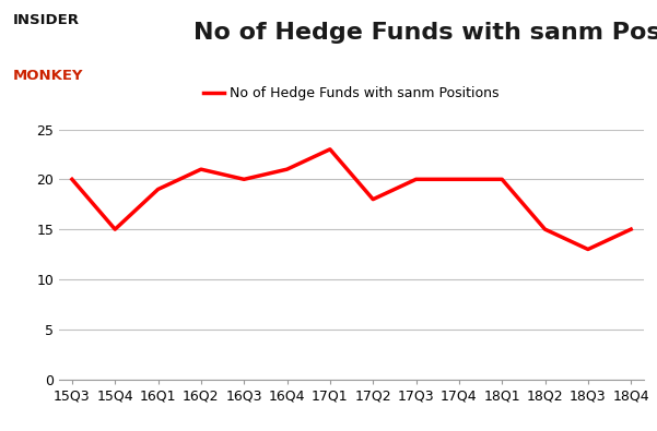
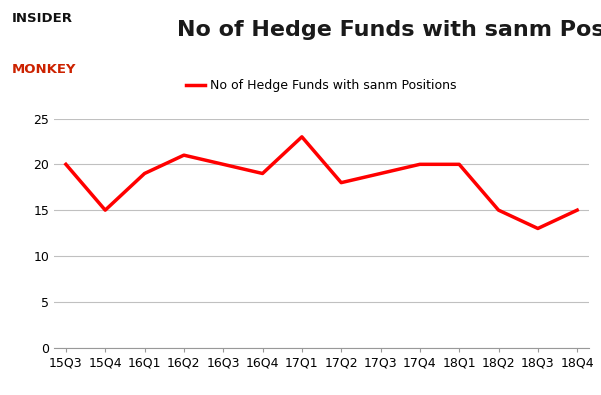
16Q4: 21 -> 19
17Q3: 20 -> 19
